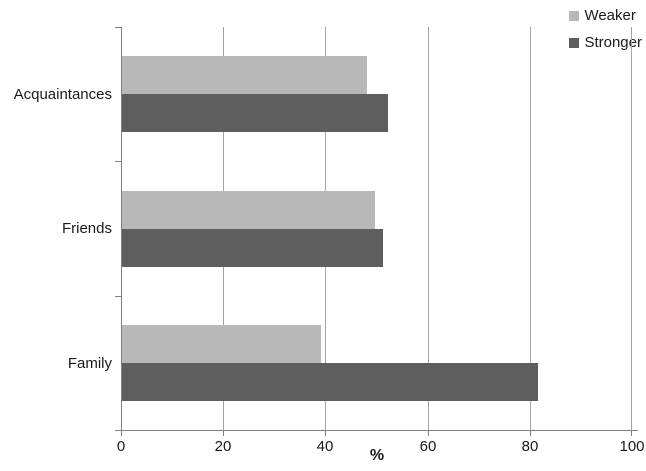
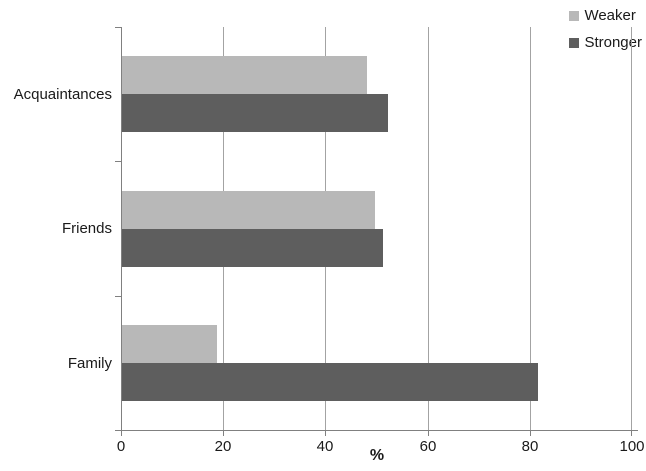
Weaker/Family: 39 -> 18
